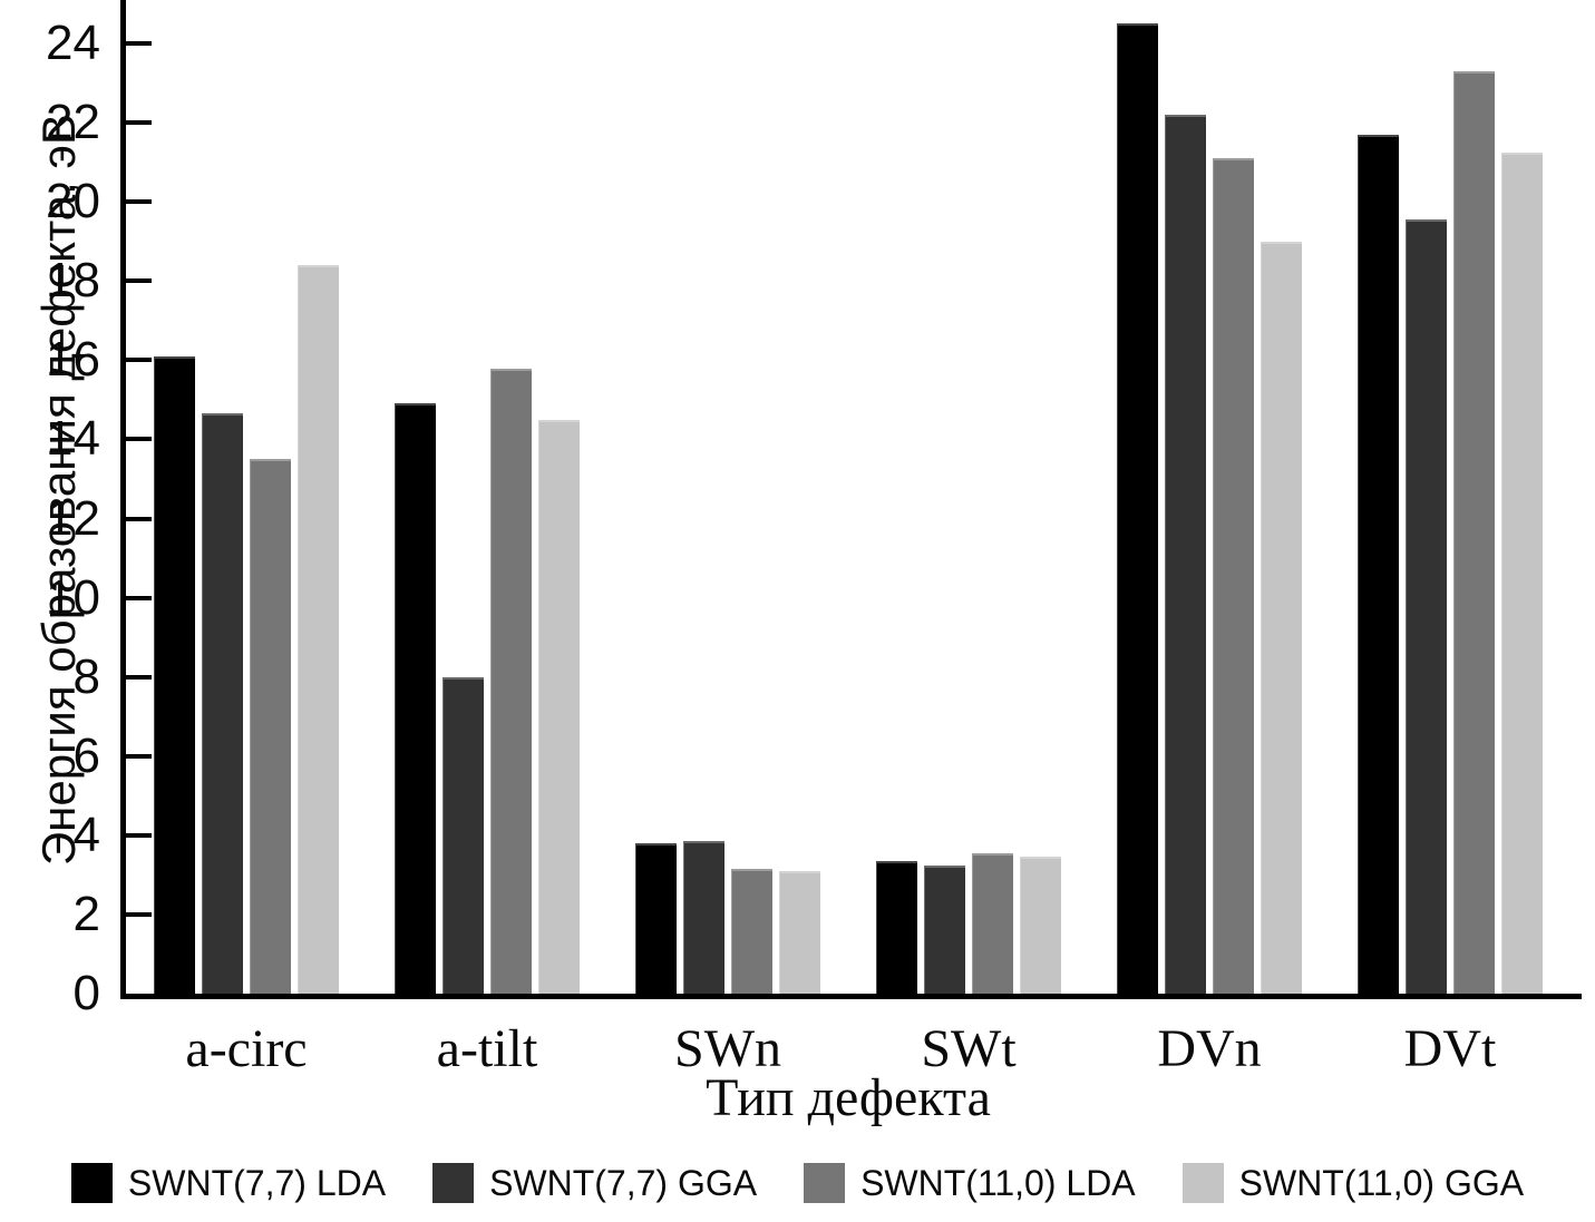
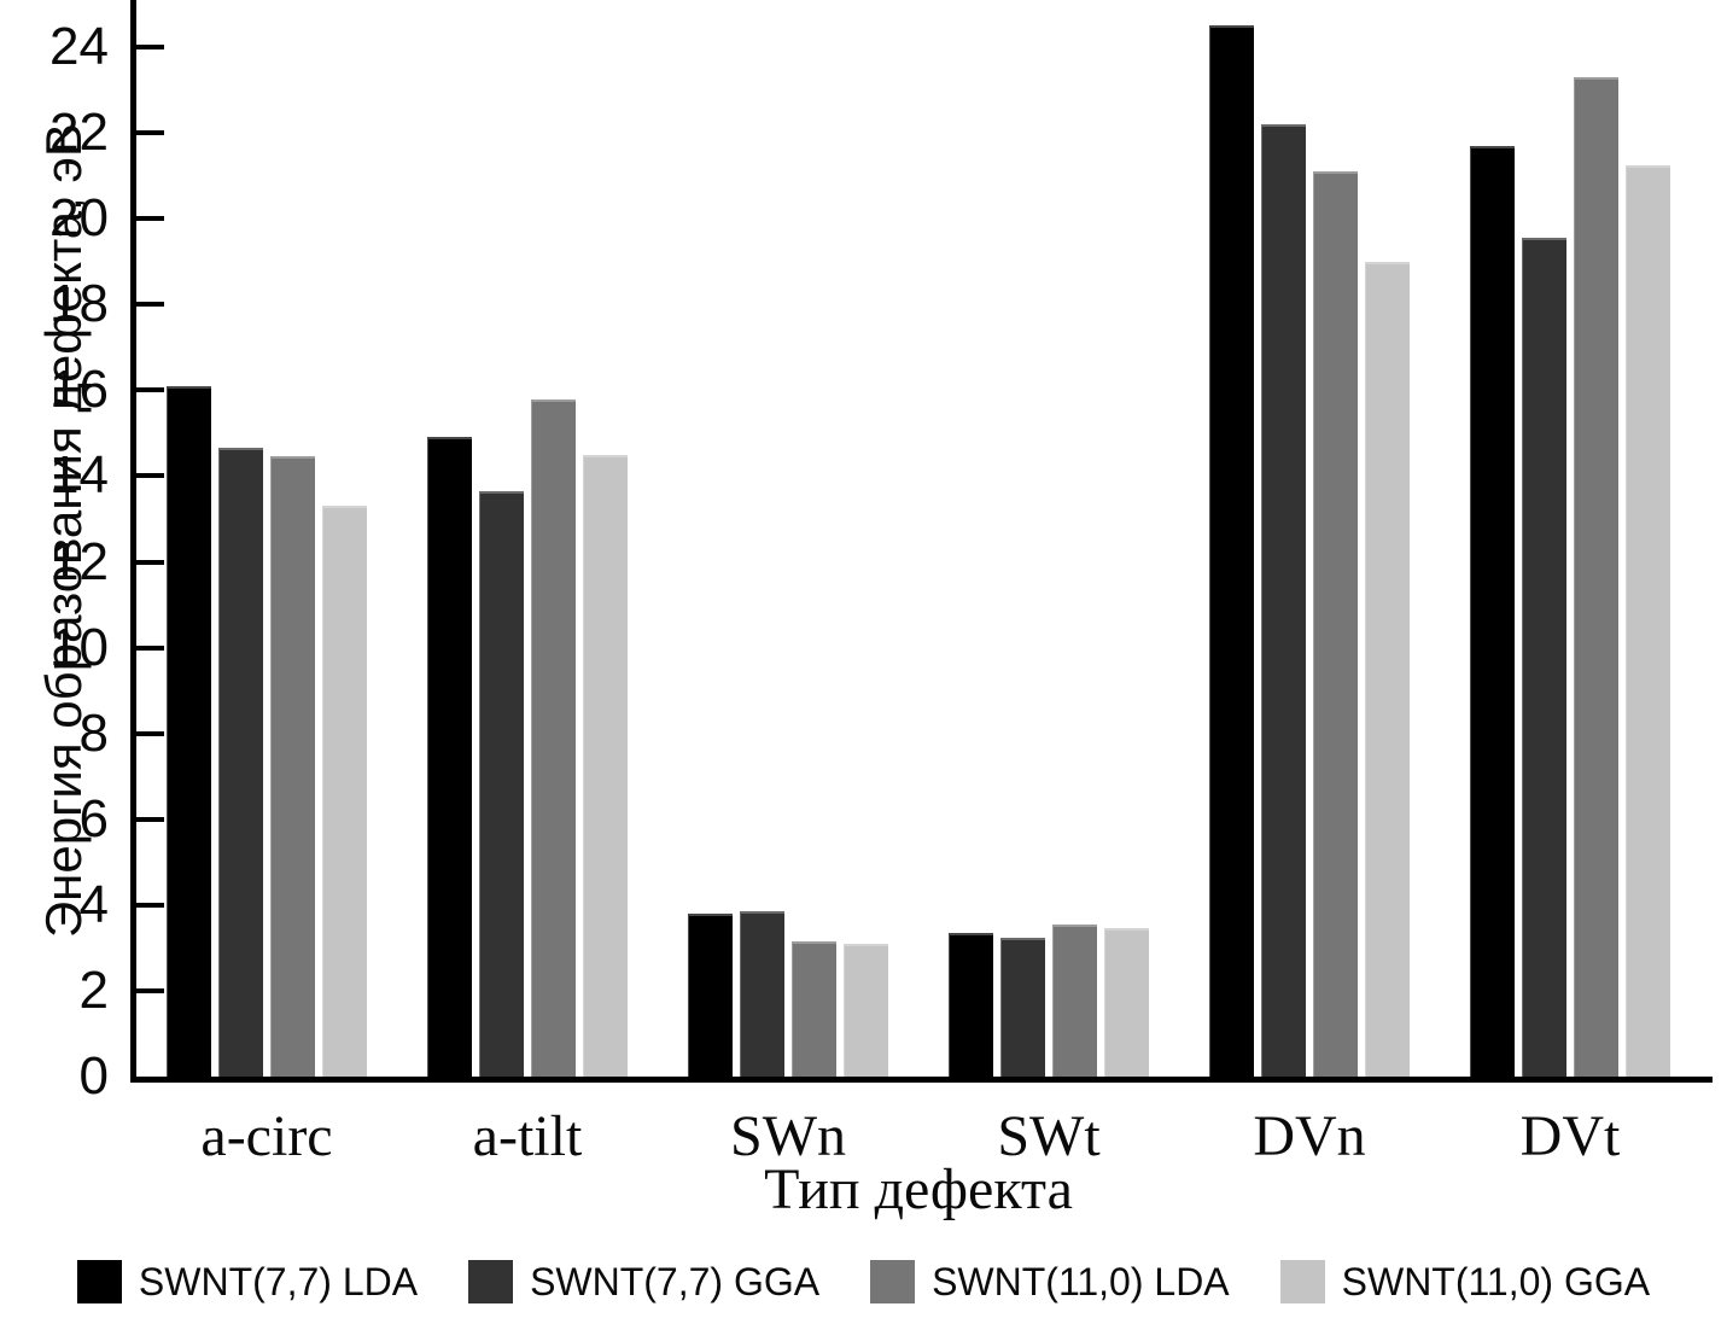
SWNT(11,0) LDA/a-circ: 13.5 -> 14.4
SWNT(11,0) GGA/a-circ: 18.4 -> 13.3
SWNT(7,7) GGA/a-tilt: 8.0 -> 13.7
